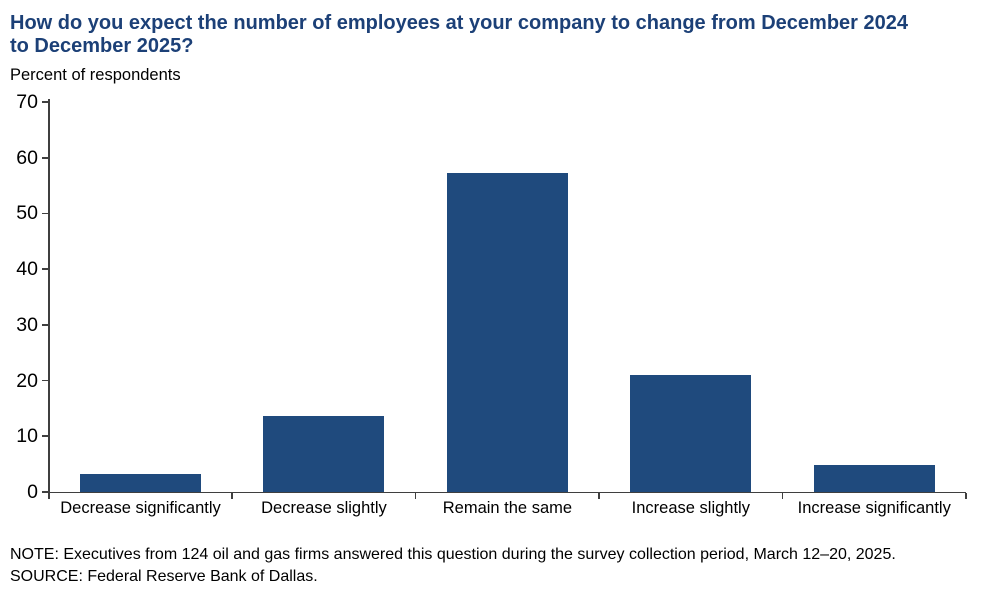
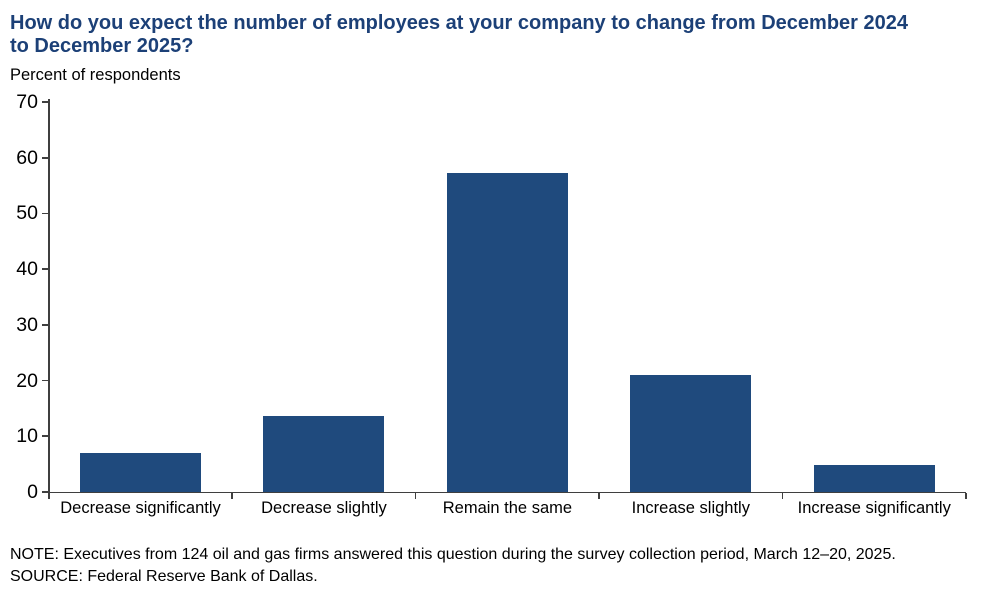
Decrease significantly: 3 -> 7
